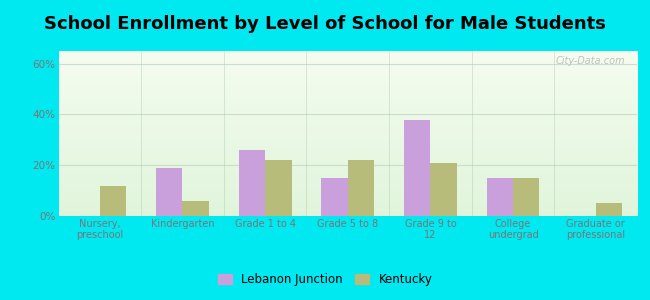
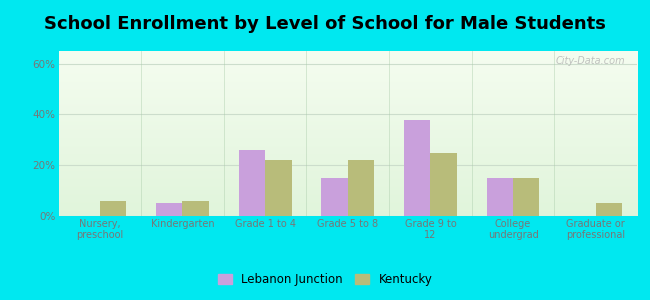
Kentucky/Nursery, preschool: 12% -> 6%
Lebanon Junction/Kindergarten: 19% -> 5%
Kentucky/Grade 9 to 12: 21% -> 25%
